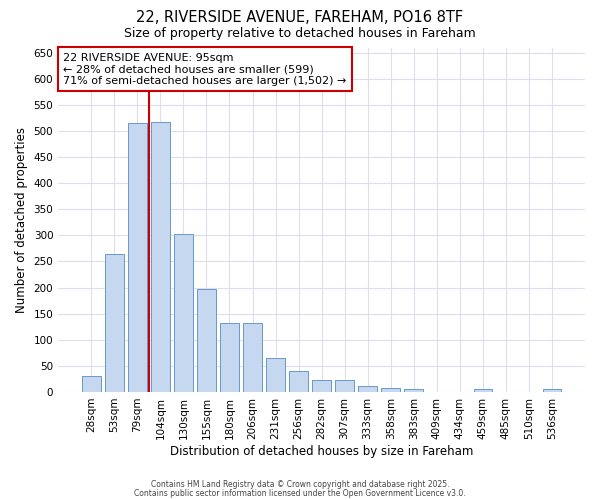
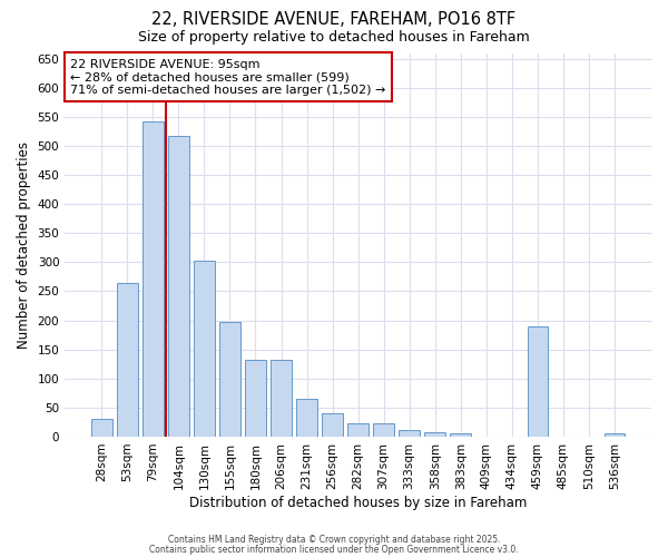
79sqm: 515 -> 542
459sqm: 5 -> 190
